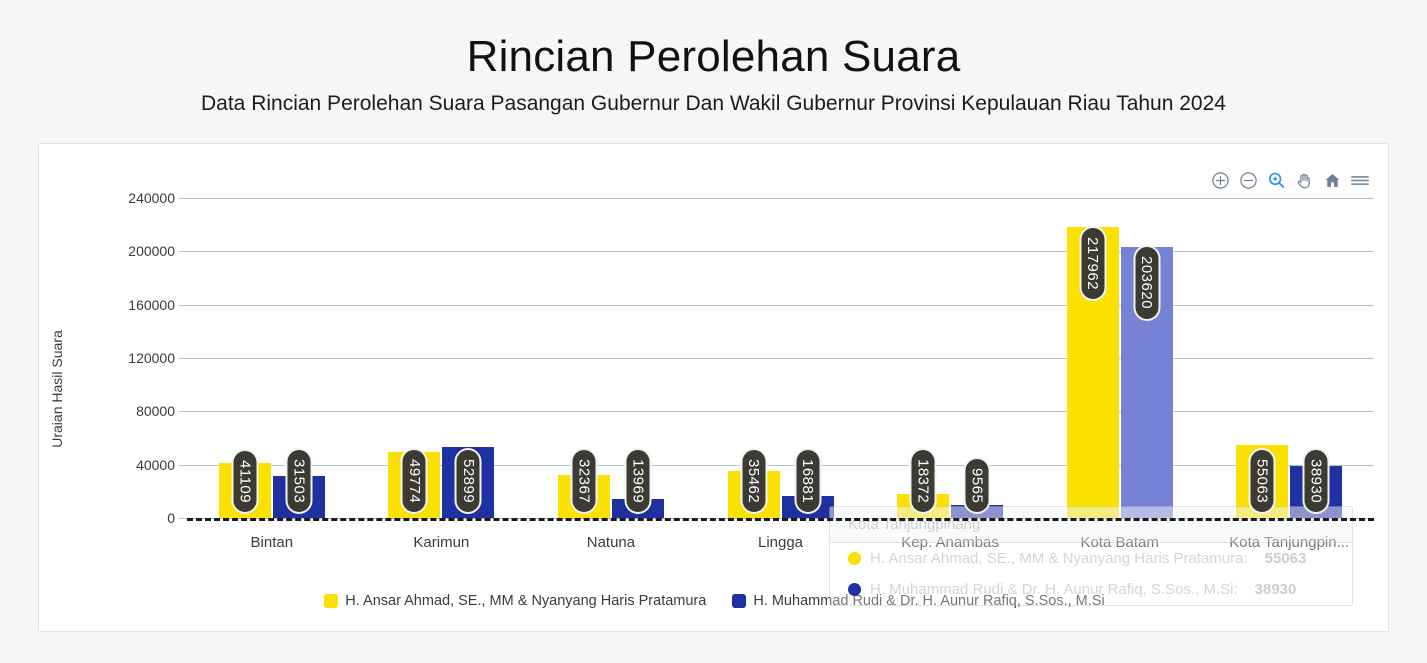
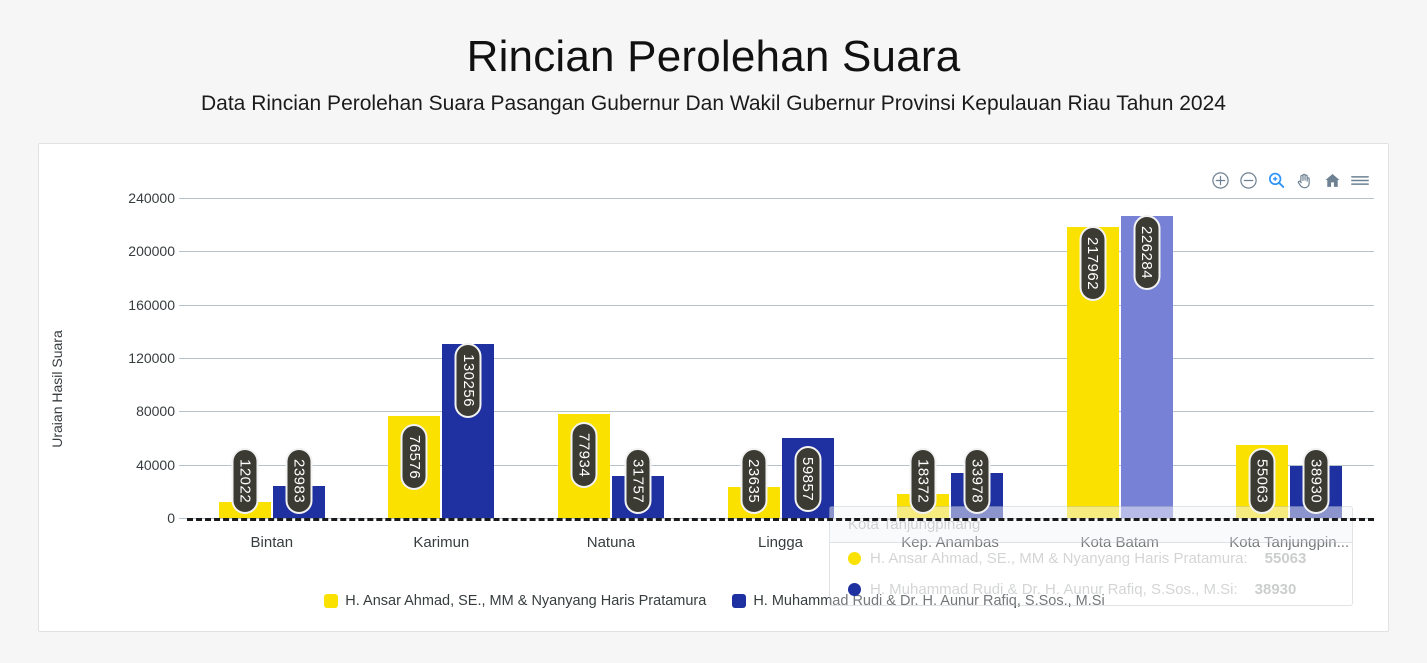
H. Ansar Ahmad, SE., MM & Nyanyang Haris Pratamura/Bintan: 41109 -> 12022
H. Muhammad Rudi & Dr. H. Aunur Rafiq, S.Sos., M.Si/Bintan: 31503 -> 23983
H. Ansar Ahmad, SE., MM & Nyanyang Haris Pratamura/Karimun: 49774 -> 76576
H. Muhammad Rudi & Dr. H. Aunur Rafiq, S.Sos., M.Si/Karimun: 52899 -> 130256
H. Ansar Ahmad, SE., MM & Nyanyang Haris Pratamura/Natuna: 32367 -> 77934
H. Muhammad Rudi & Dr. H. Aunur Rafiq, S.Sos., M.Si/Natuna: 13969 -> 31757
H. Ansar Ahmad, SE., MM & Nyanyang Haris Pratamura/Lingga: 35462 -> 23635
H. Muhammad Rudi & Dr. H. Aunur Rafiq, S.Sos., M.Si/Lingga: 16881 -> 59857
H. Muhammad Rudi & Dr. H. Aunur Rafiq, S.Sos., M.Si/Kep. Anambas: 9565 -> 33978
H. Muhammad Rudi & Dr. H. Aunur Rafiq, S.Sos., M.Si/Kota Batam: 203620 -> 226284
